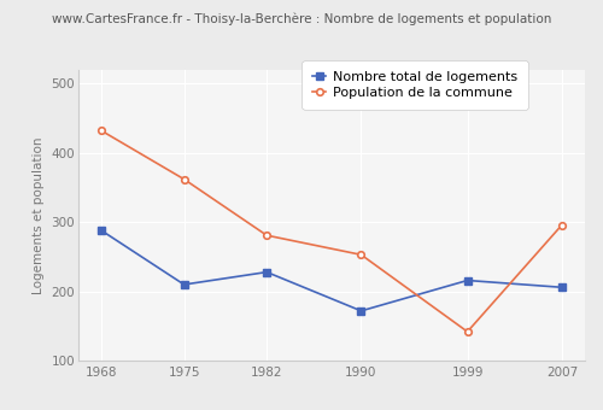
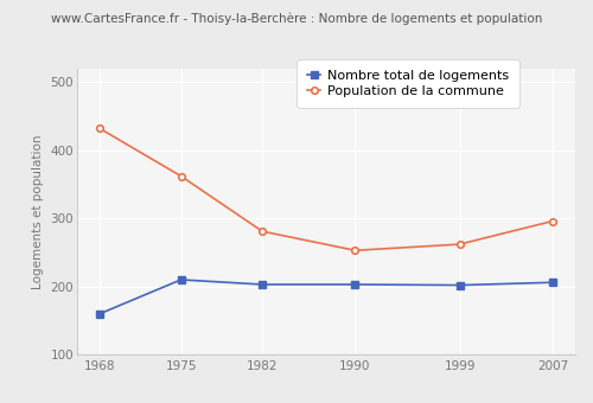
Nombre total de logements/1968: 288 -> 160
Nombre total de logements/1982: 228 -> 203
Nombre total de logements/1990: 172 -> 203
Nombre total de logements/1999: 216 -> 202
Population de la commune/1999: 142 -> 262
